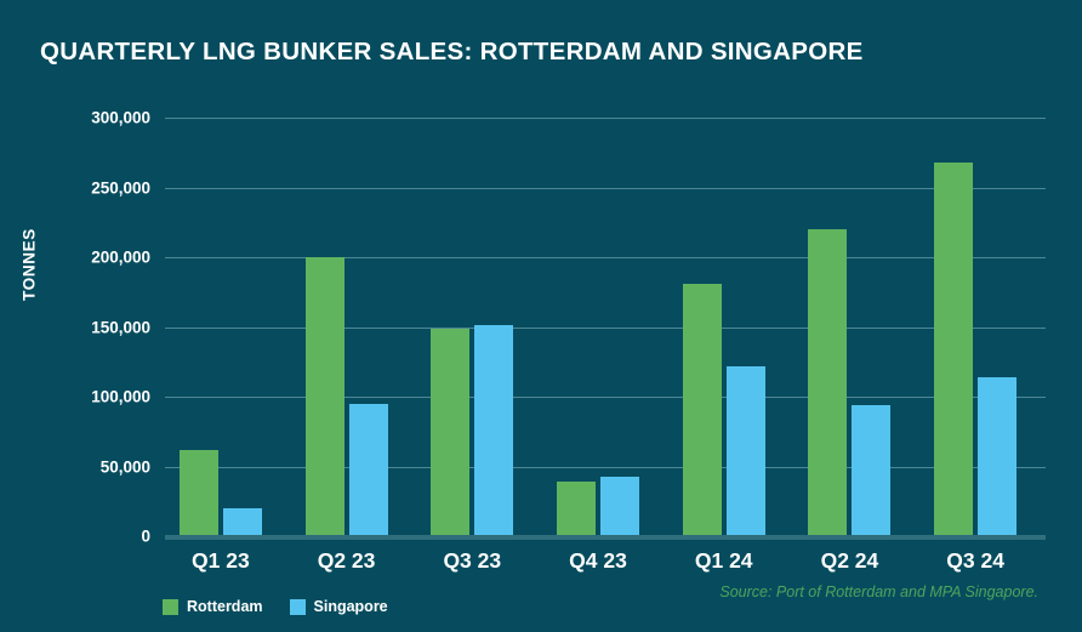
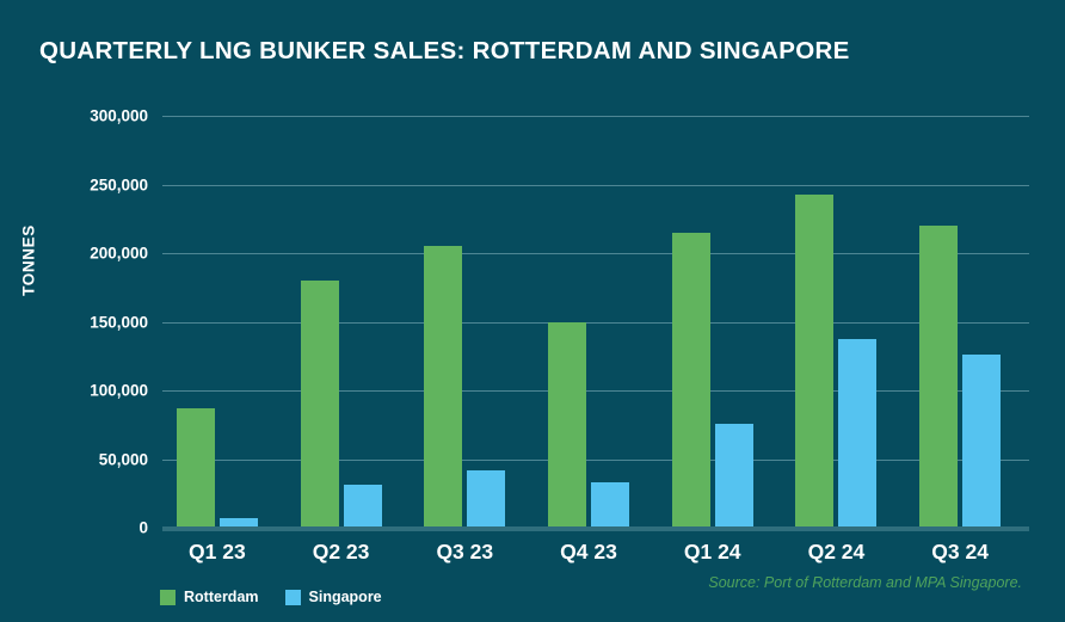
Rotterdam/Q1 23: 62000 -> 87000
Singapore/Q1 23: 20000 -> 7000
Rotterdam/Q2 23: 200000 -> 180000
Singapore/Q2 23: 95000 -> 31000
Rotterdam/Q3 23: 149000 -> 205000
Singapore/Q3 23: 151000 -> 42000
Rotterdam/Q4 23: 39000 -> 150000
Singapore/Q4 23: 43000 -> 33000
Rotterdam/Q1 24: 181000 -> 215000
Singapore/Q1 24: 122000 -> 76000
Rotterdam/Q2 24: 220000 -> 243000
Singapore/Q2 24: 94000 -> 137000
Rotterdam/Q3 24: 268000 -> 220000
Singapore/Q3 24: 114000 -> 126000
